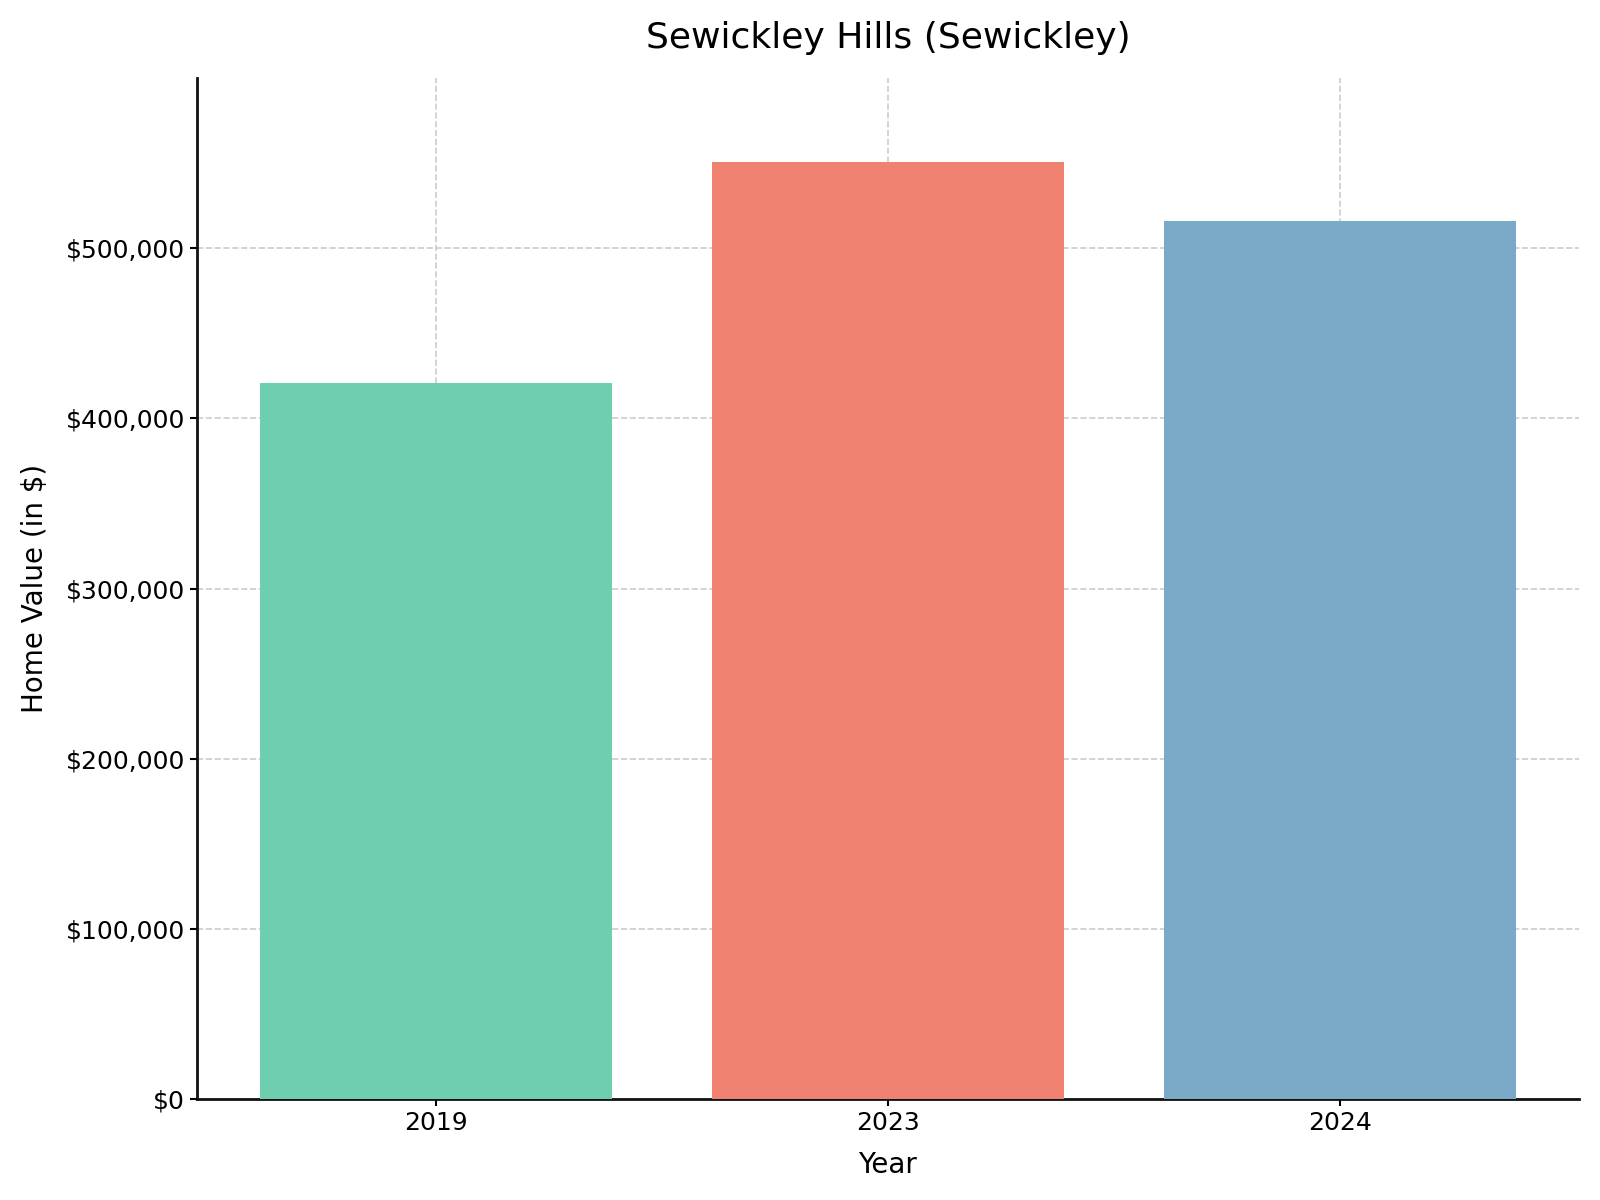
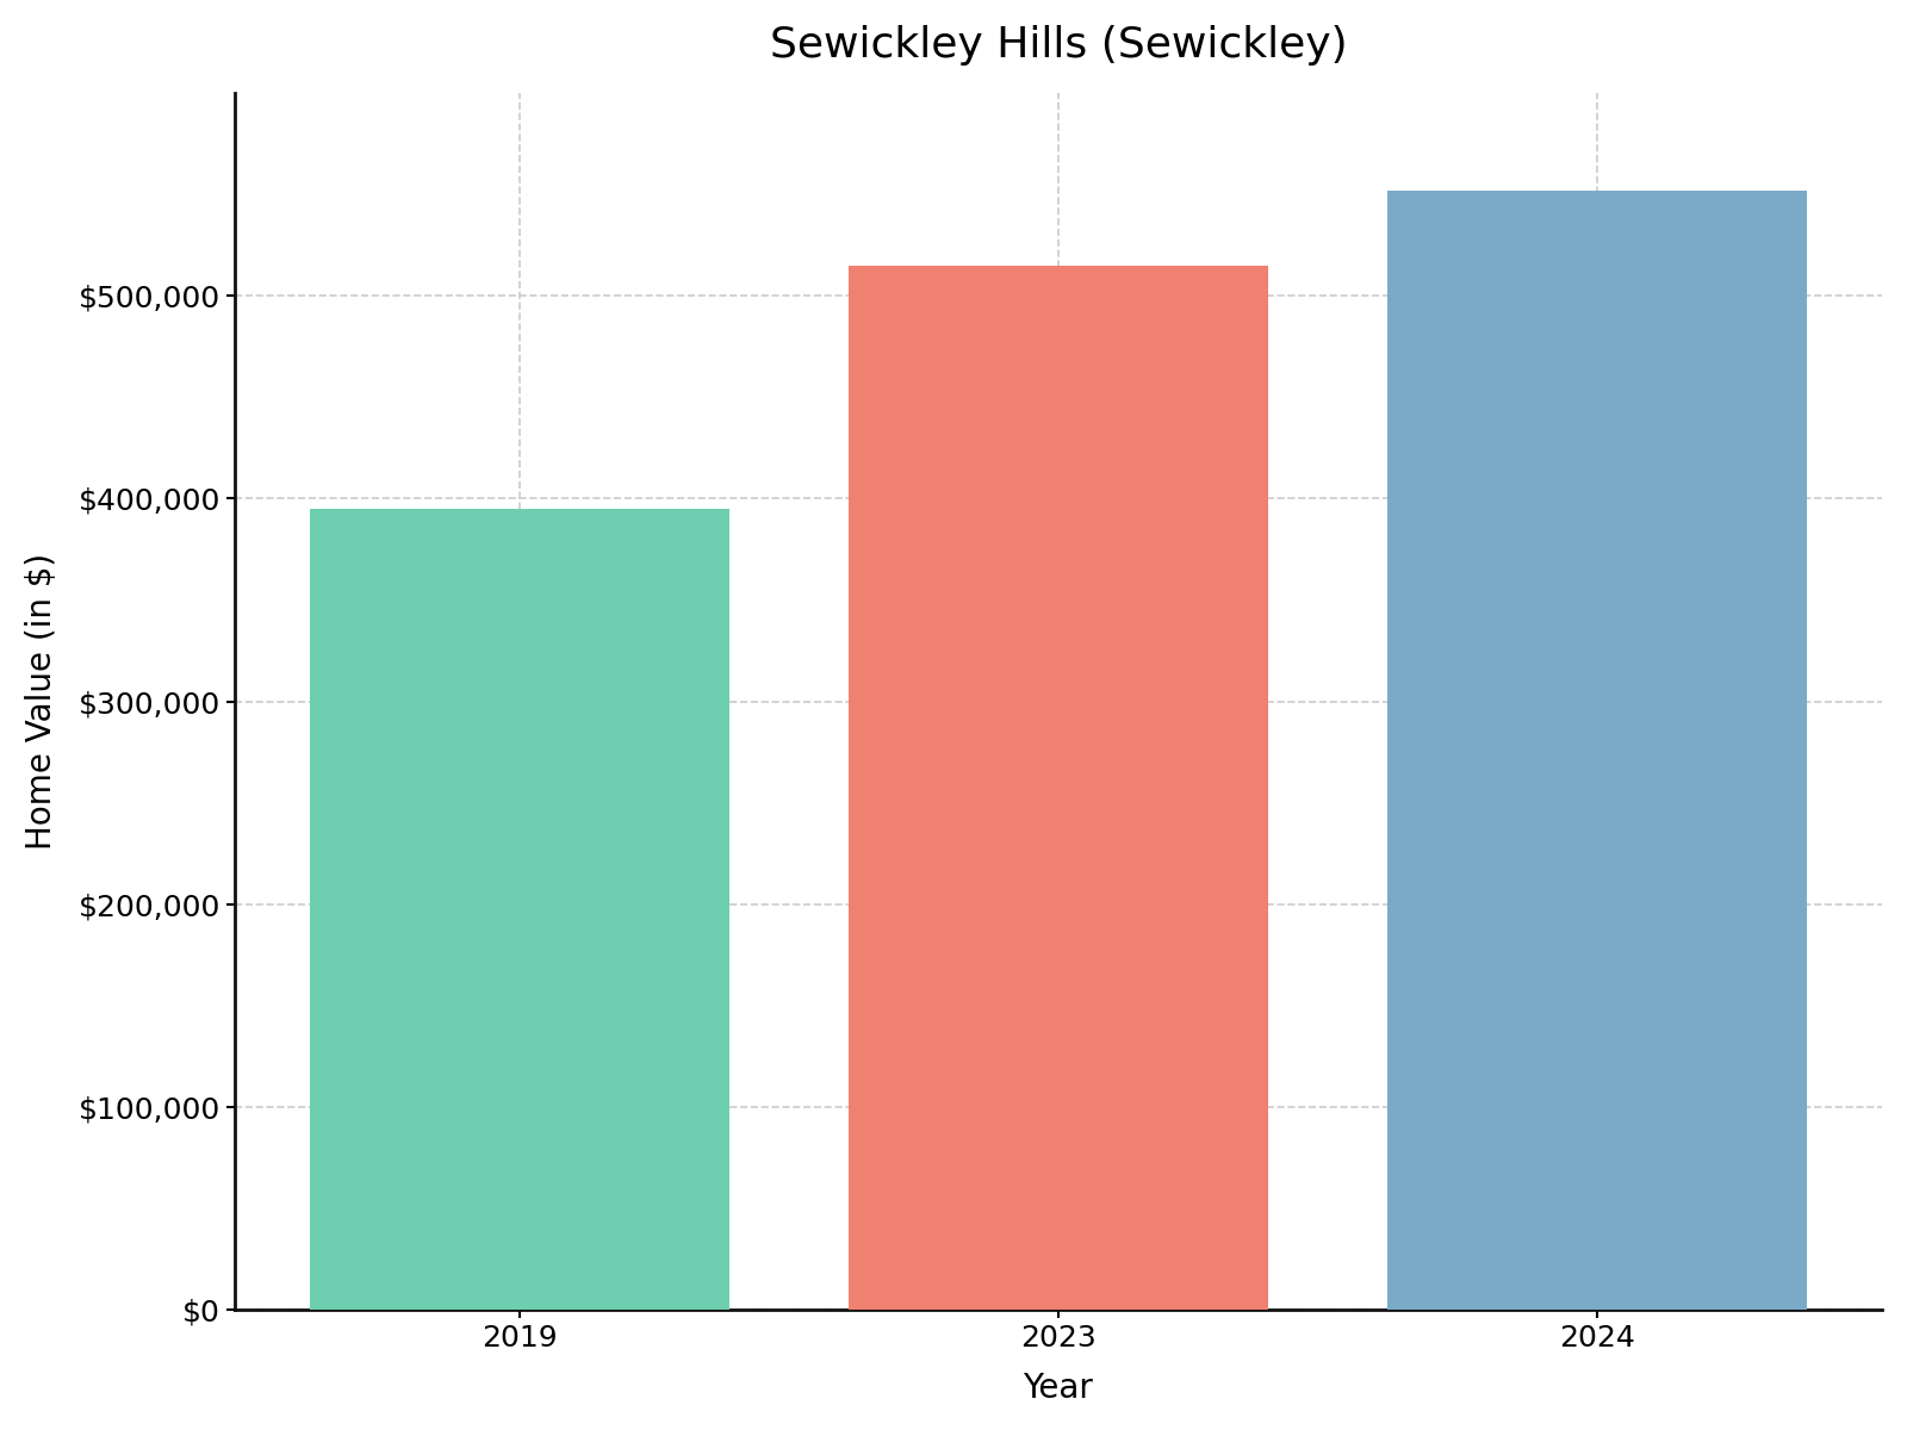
2019: $421,000 -> $395,000
2023: $551,000 -> $515,000
2024: $516,000 -> $552,000
